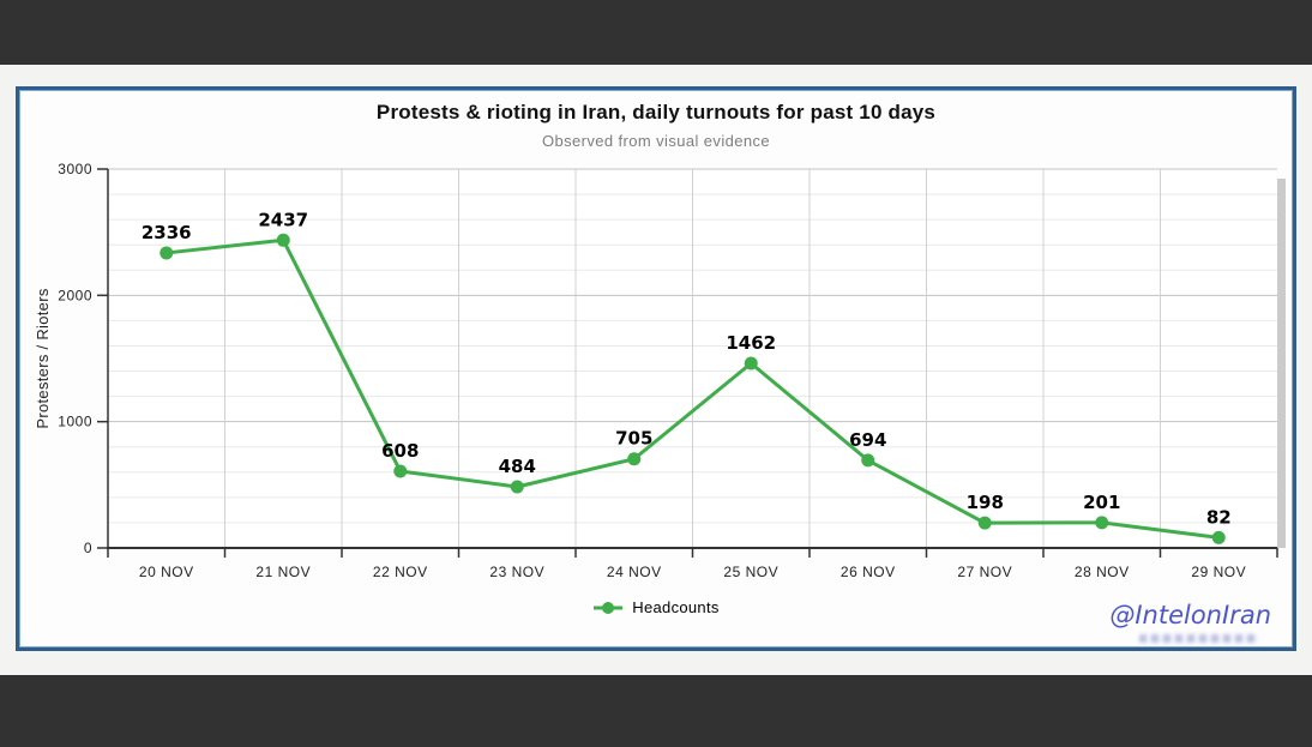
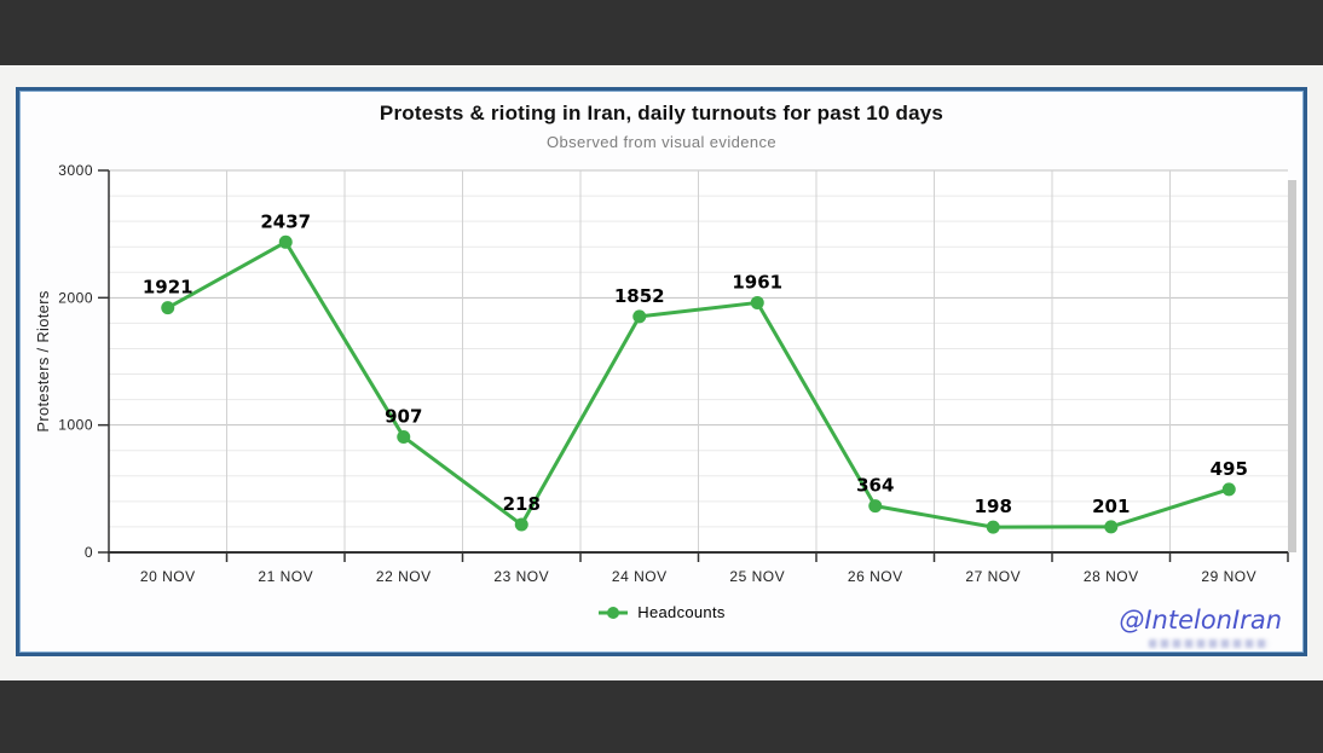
20 NOV: 2336 -> 1921
22 NOV: 608 -> 907
23 NOV: 484 -> 218
24 NOV: 705 -> 1852
25 NOV: 1462 -> 1961
26 NOV: 694 -> 364
29 NOV: 82 -> 495
